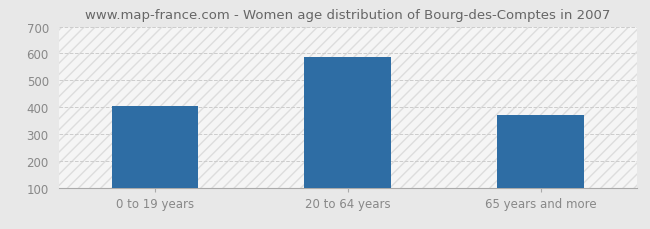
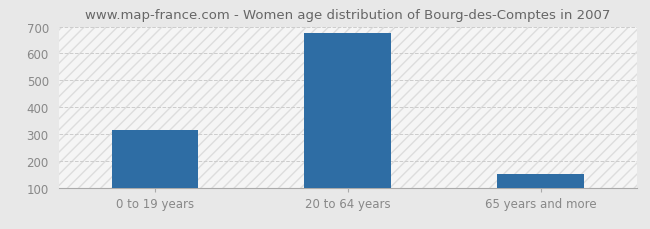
0 to 19 years: 405 -> 315
20 to 64 years: 585 -> 675
65 years and more: 370 -> 150
